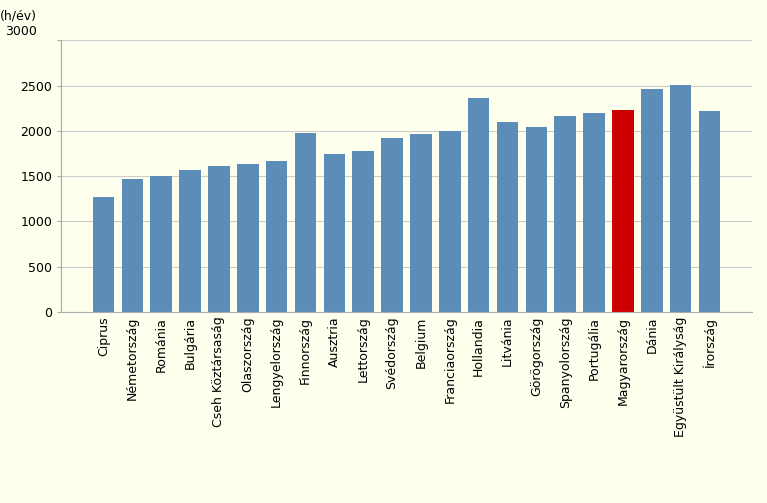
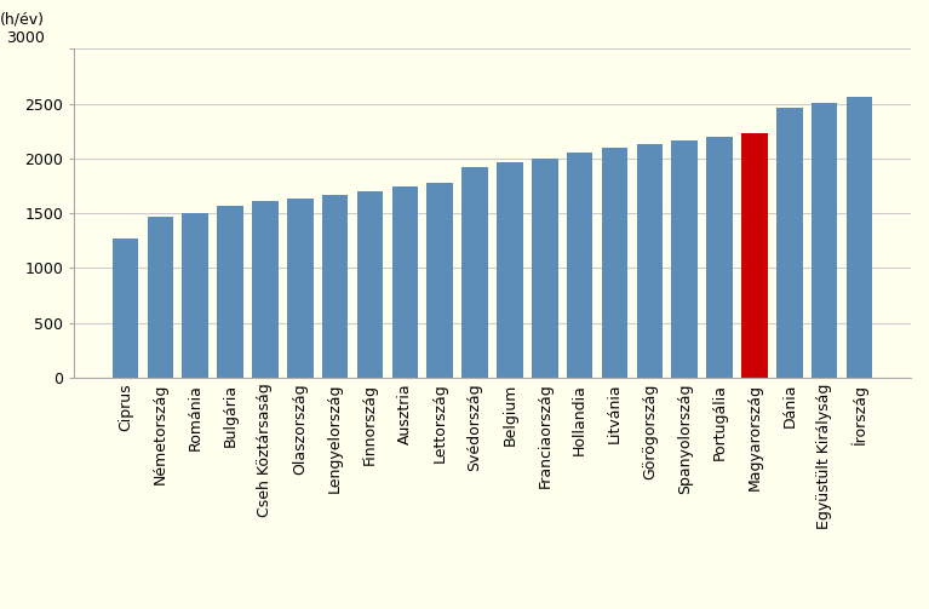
Finnország: 1980 -> 1700
Hollandia: 2360 -> 2060
Görögország: 2040 -> 2130
Írország: 2220 -> 2560
